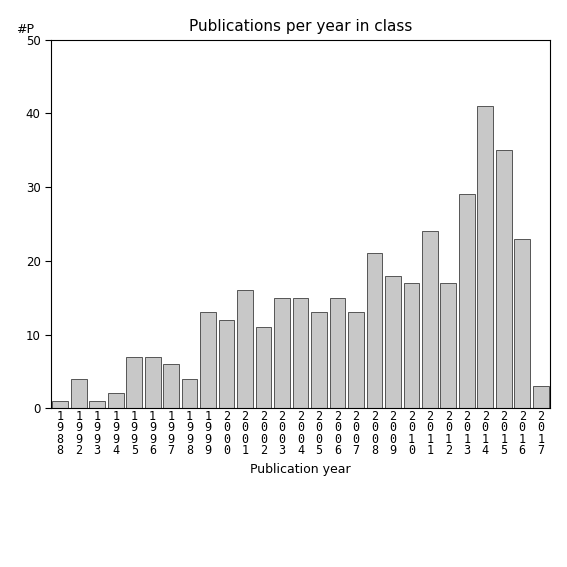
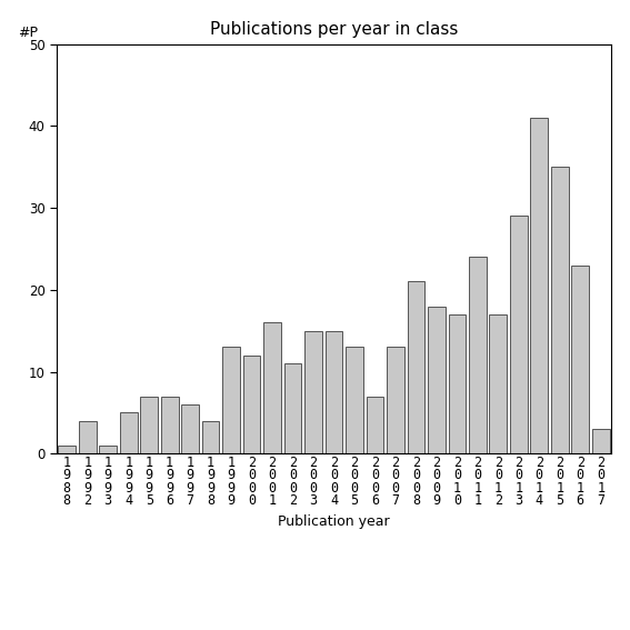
1 9 9 4: 2 -> 5
2 0 0 6: 15 -> 7
